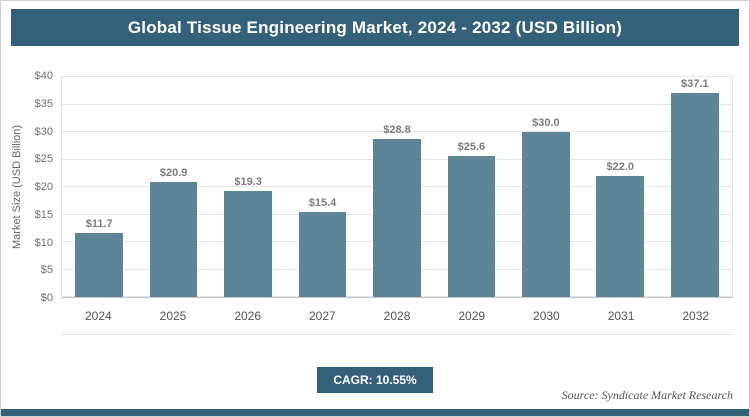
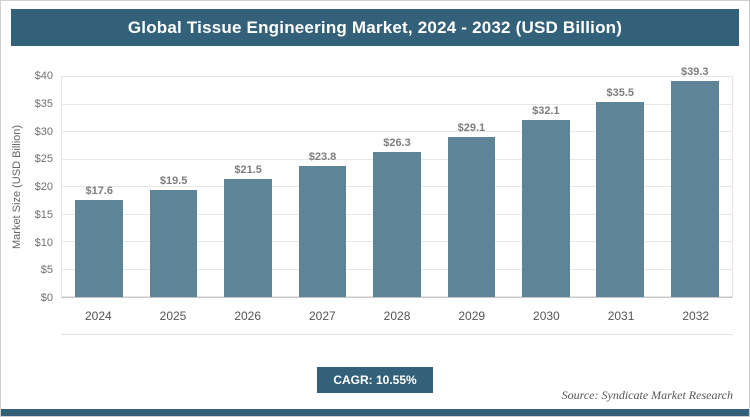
2024: $11.7 -> $17.6
2025: $20.9 -> $19.5
2026: $19.3 -> $21.5
2027: $15.4 -> $23.8
2028: $28.8 -> $26.3
2029: $25.6 -> $29.1
2030: $30.0 -> $32.1
2031: $22.0 -> $35.5
2032: $37.1 -> $39.3
